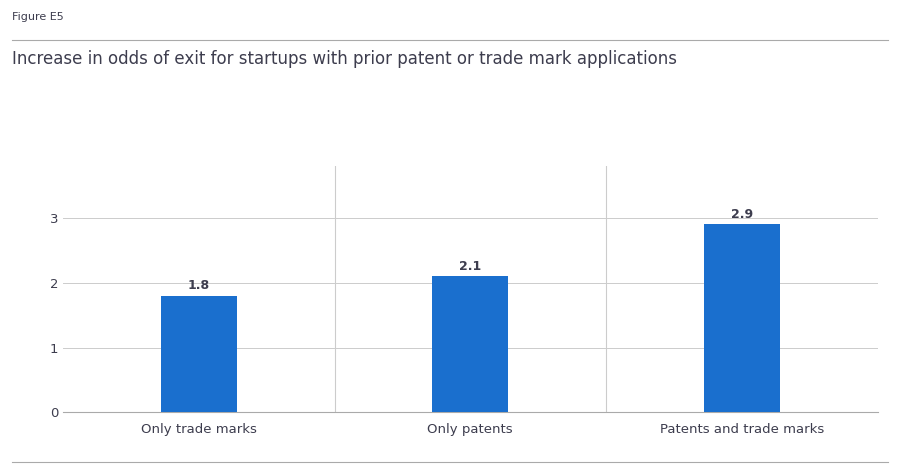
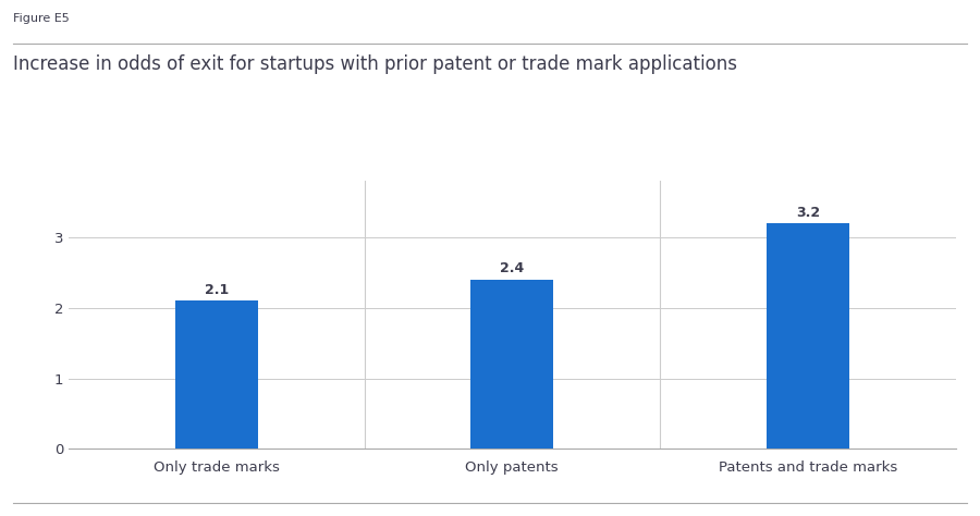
Only trade marks: 1.8 -> 2.1
Only patents: 2.1 -> 2.4
Patents and trade marks: 2.9 -> 3.2
